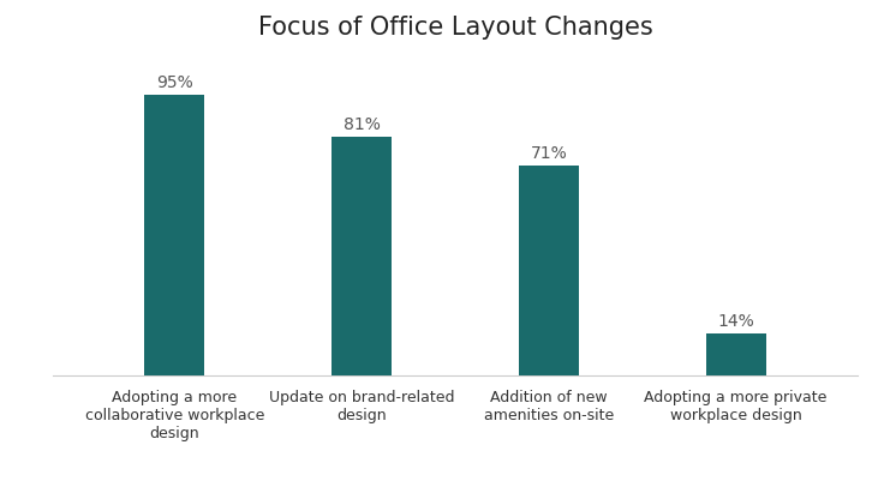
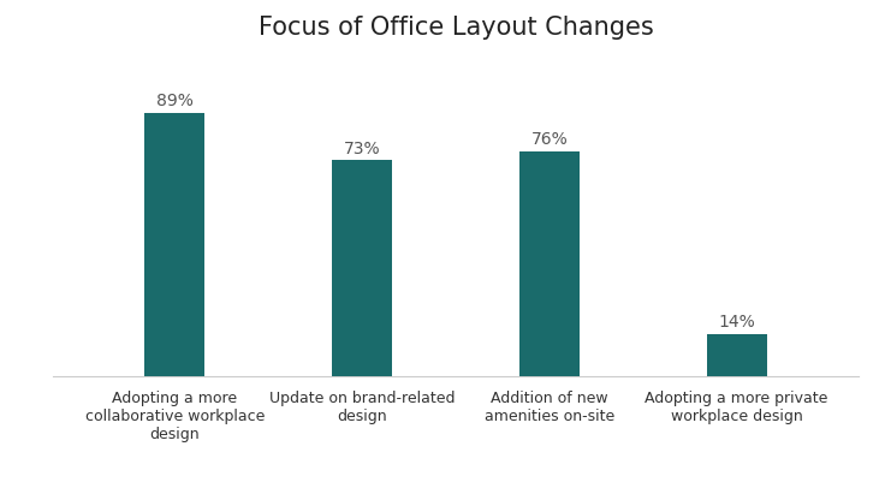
Adopting a more collaborative workplace design: 95% -> 89%
Update on brand-related design: 81% -> 73%
Addition of new amenities on-site: 71% -> 76%
